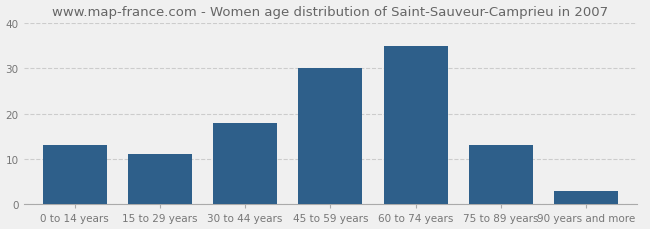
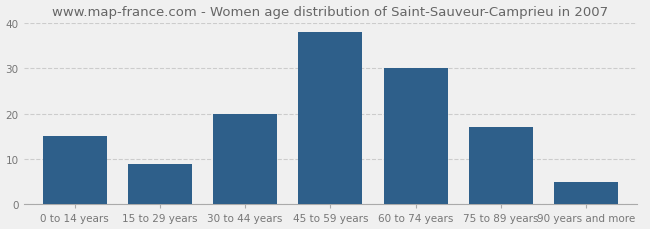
0 to 14 years: 13 -> 15
15 to 29 years: 11 -> 9
30 to 44 years: 18 -> 20
45 to 59 years: 30 -> 38
60 to 74 years: 35 -> 30
75 to 89 years: 13 -> 17
90 years and more: 3 -> 5
